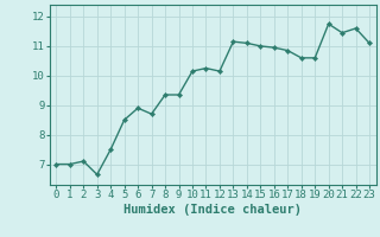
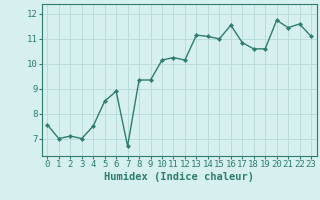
0: 7.00 -> 7.55
3: 6.65 -> 7.00
7: 8.70 -> 6.70
16: 10.95 -> 11.55
